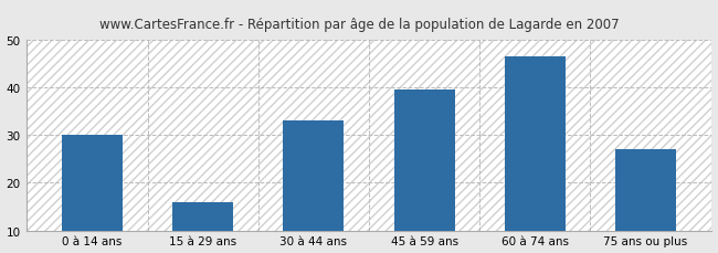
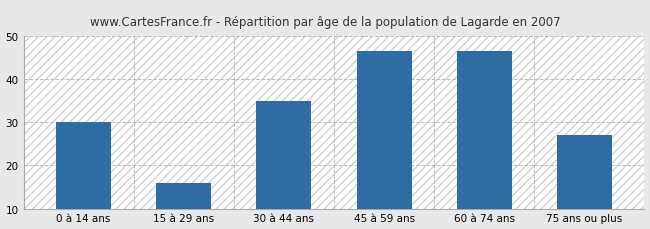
30 à 44 ans: 33.0 -> 35.0
45 à 59 ans: 39.5 -> 46.5
